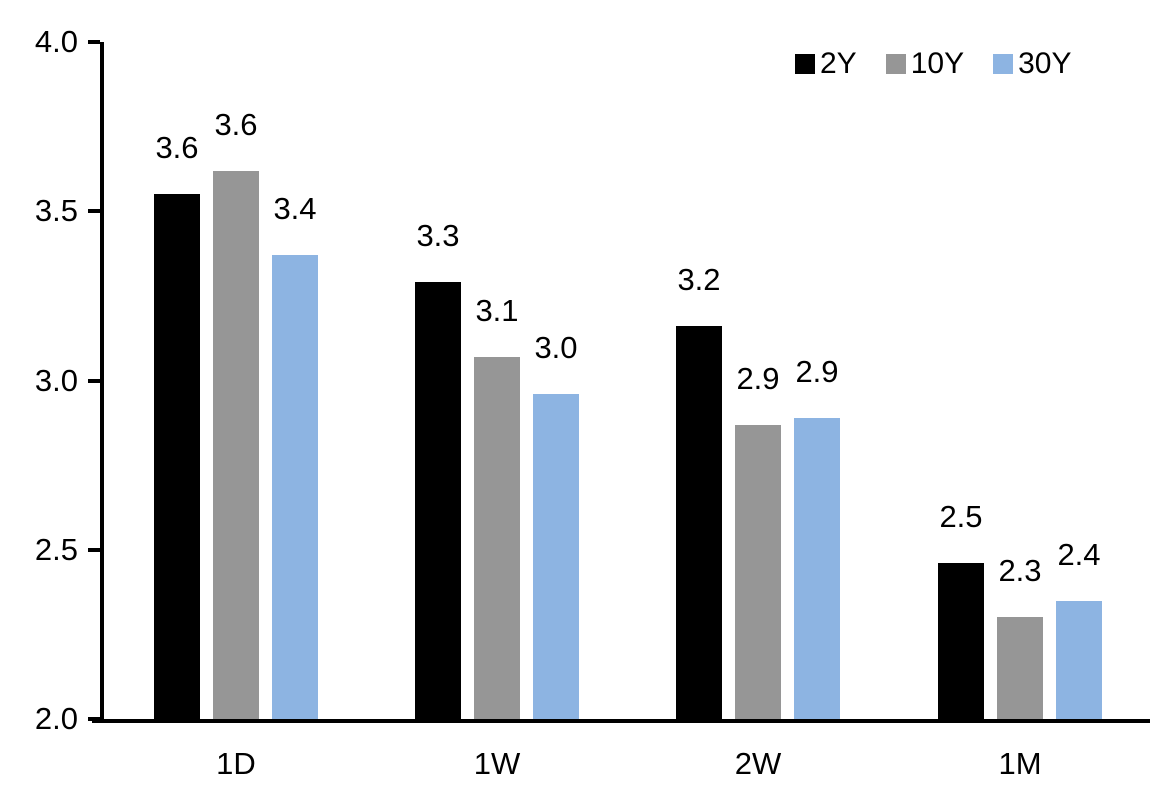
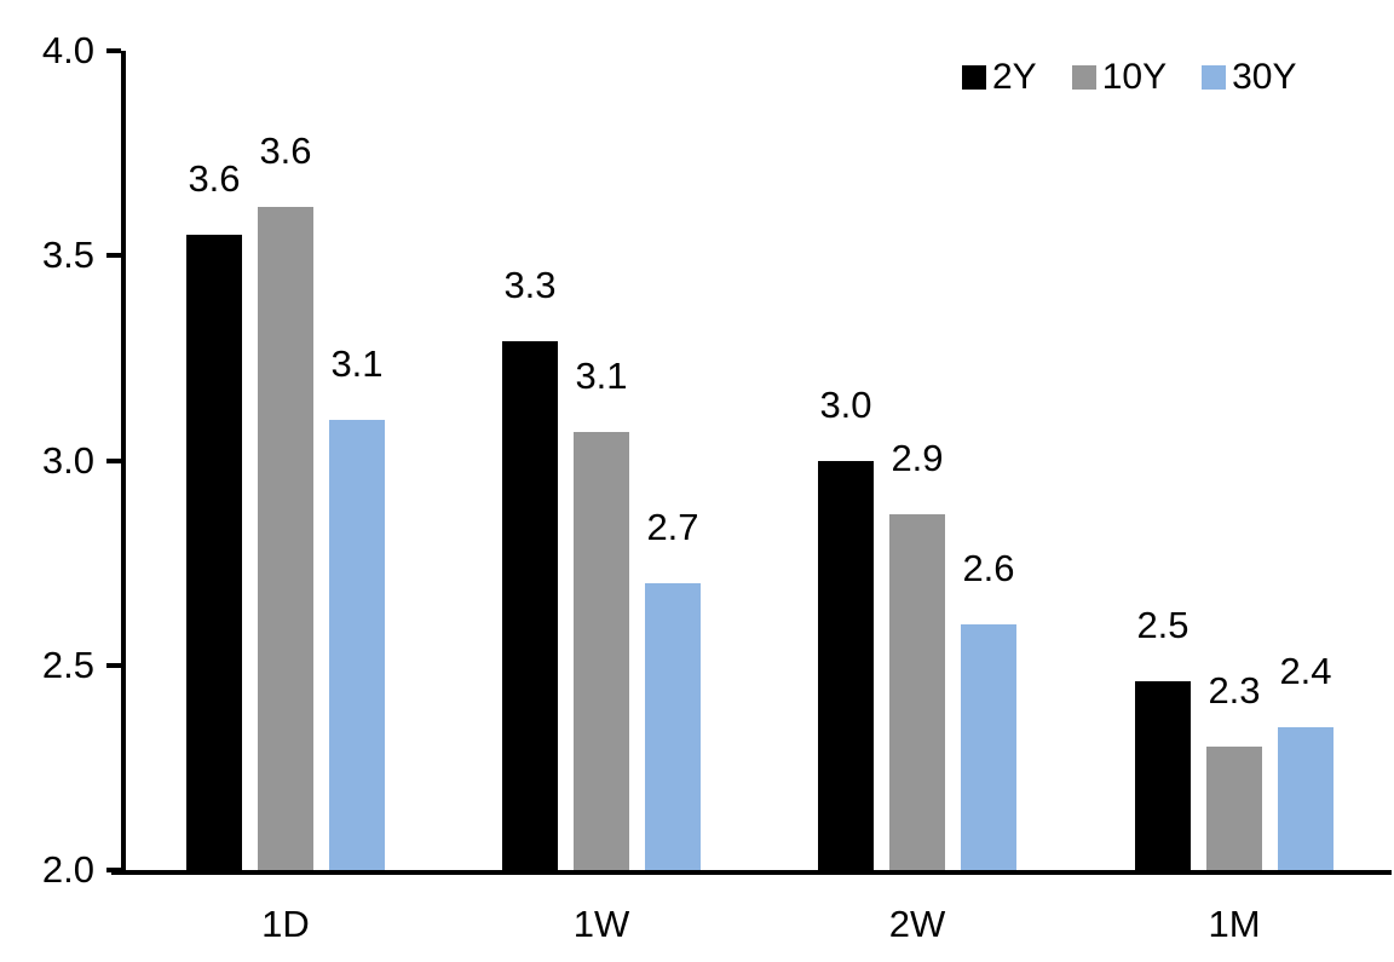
30Y/1D: 3.4 -> 3.1
30Y/1W: 3.0 -> 2.7
2Y/2W: 3.2 -> 3.0
30Y/2W: 2.9 -> 2.6
